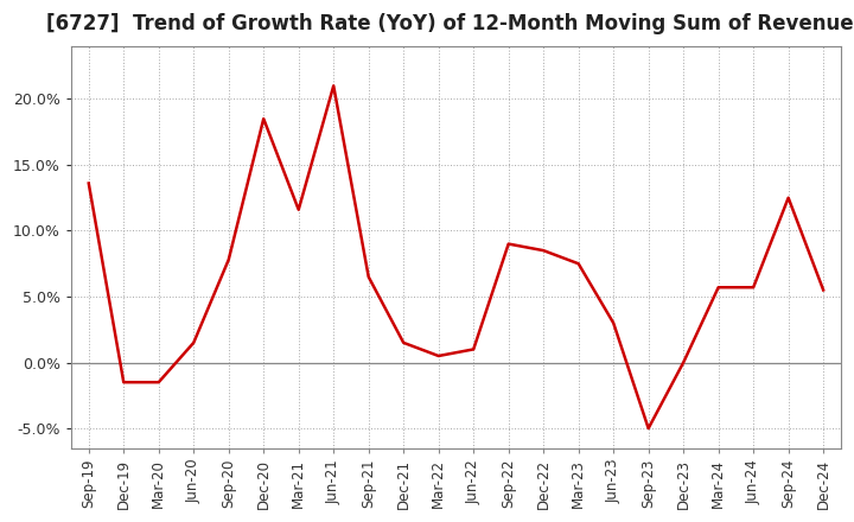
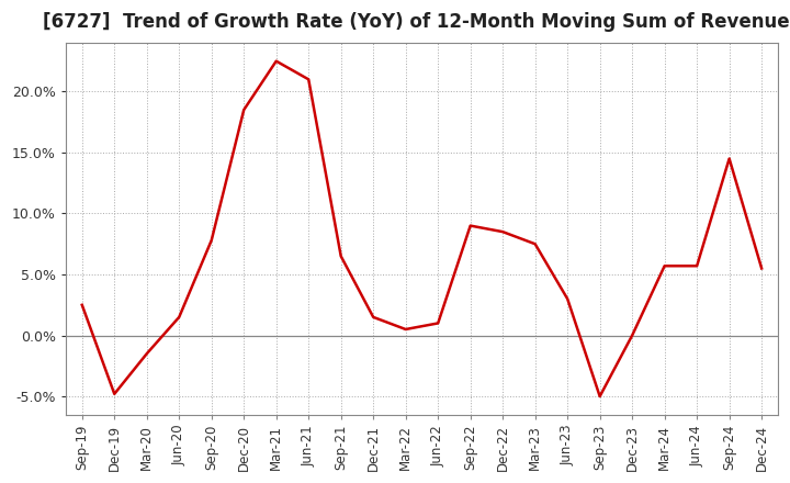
Sep-19: 13.6% -> 2.5%
Dec-19: -1.5% -> -4.8%
Mar-21: 11.6% -> 22.5%
Sep-24: 12.5% -> 14.5%
